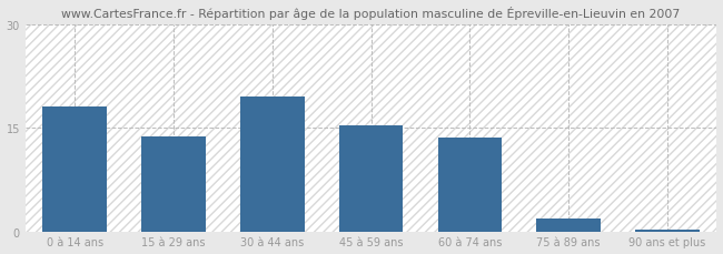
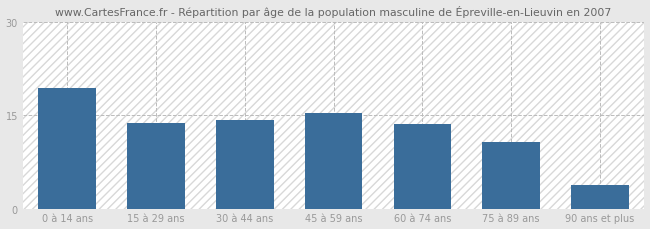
0 à 14 ans: 18.0 -> 19.4
30 à 44 ans: 19.5 -> 14.2
75 à 89 ans: 1.8 -> 10.6
90 ans et plus: 0.2 -> 3.8
